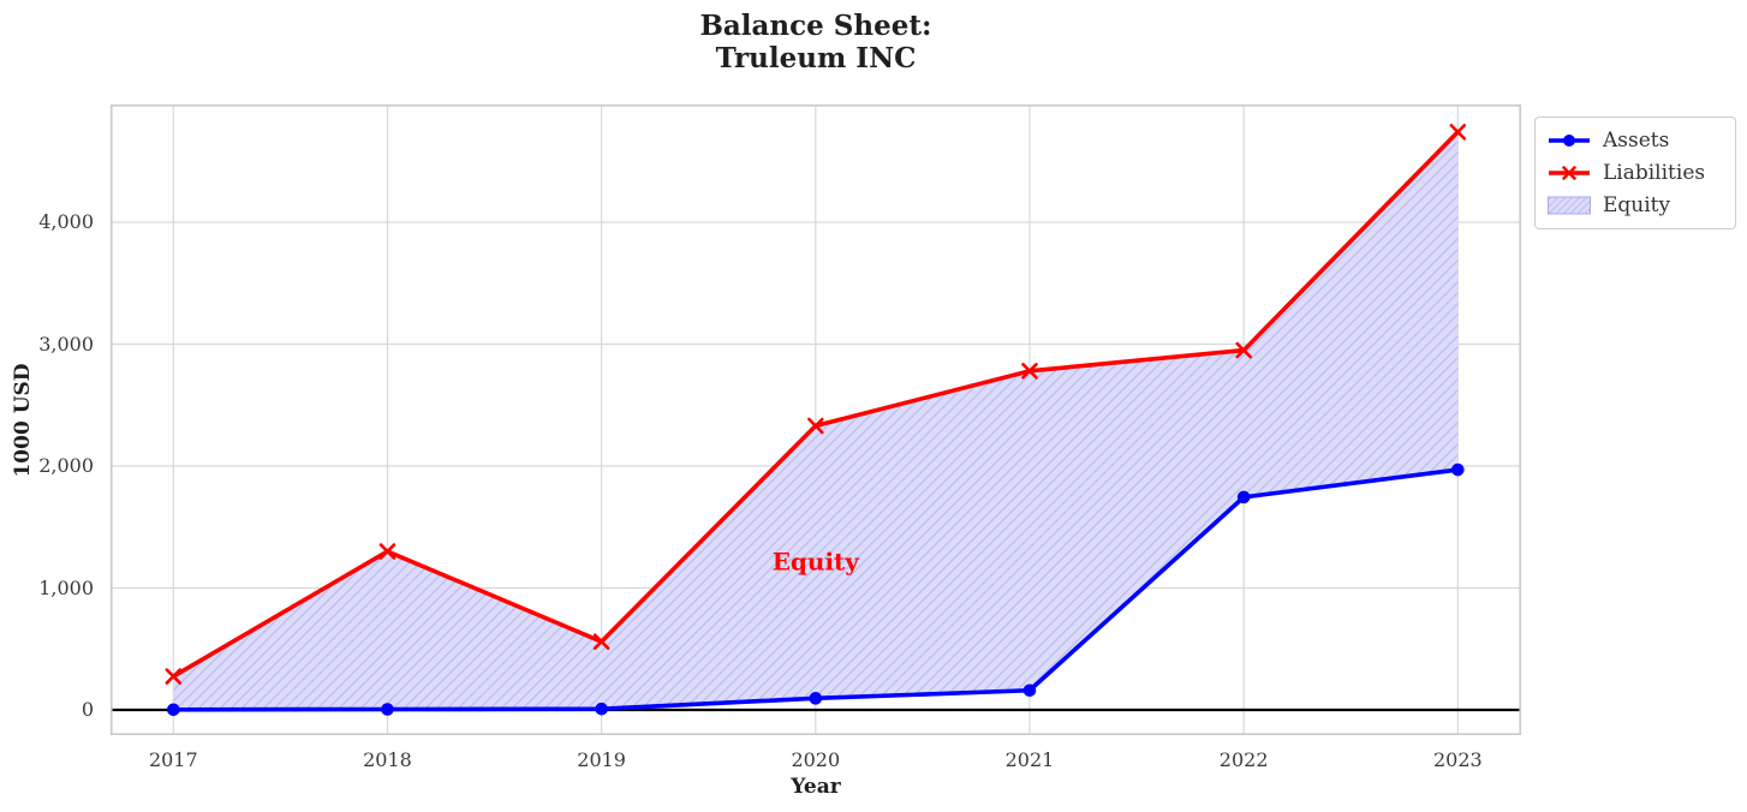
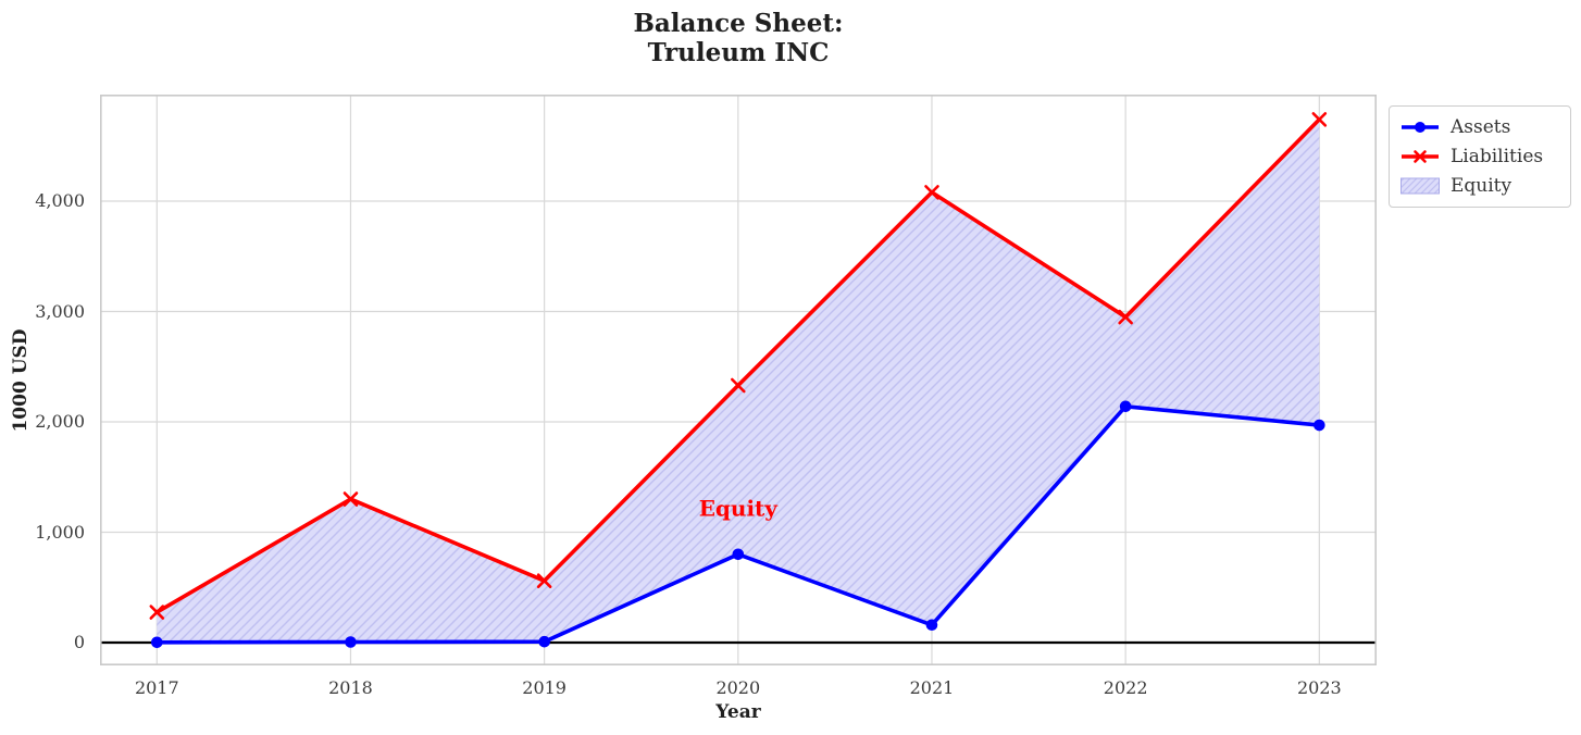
Assets/2020: 100 -> 800
Liabilities/2021: 2780 -> 4080
Assets/2022: 1740 -> 2140
